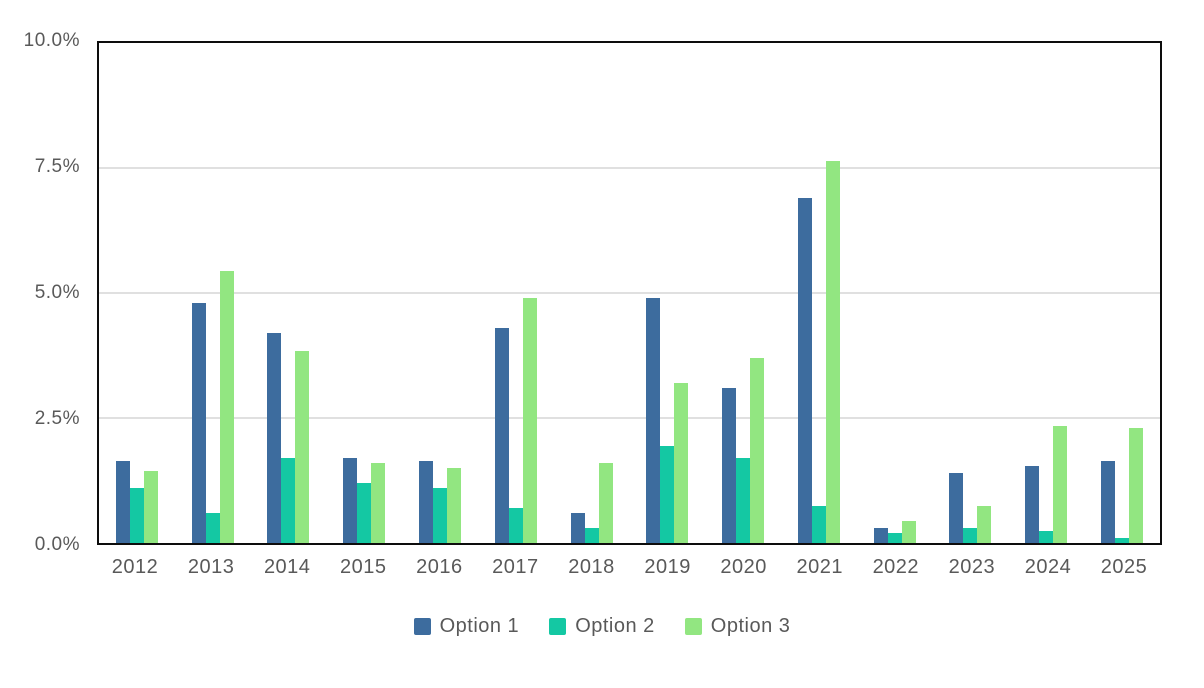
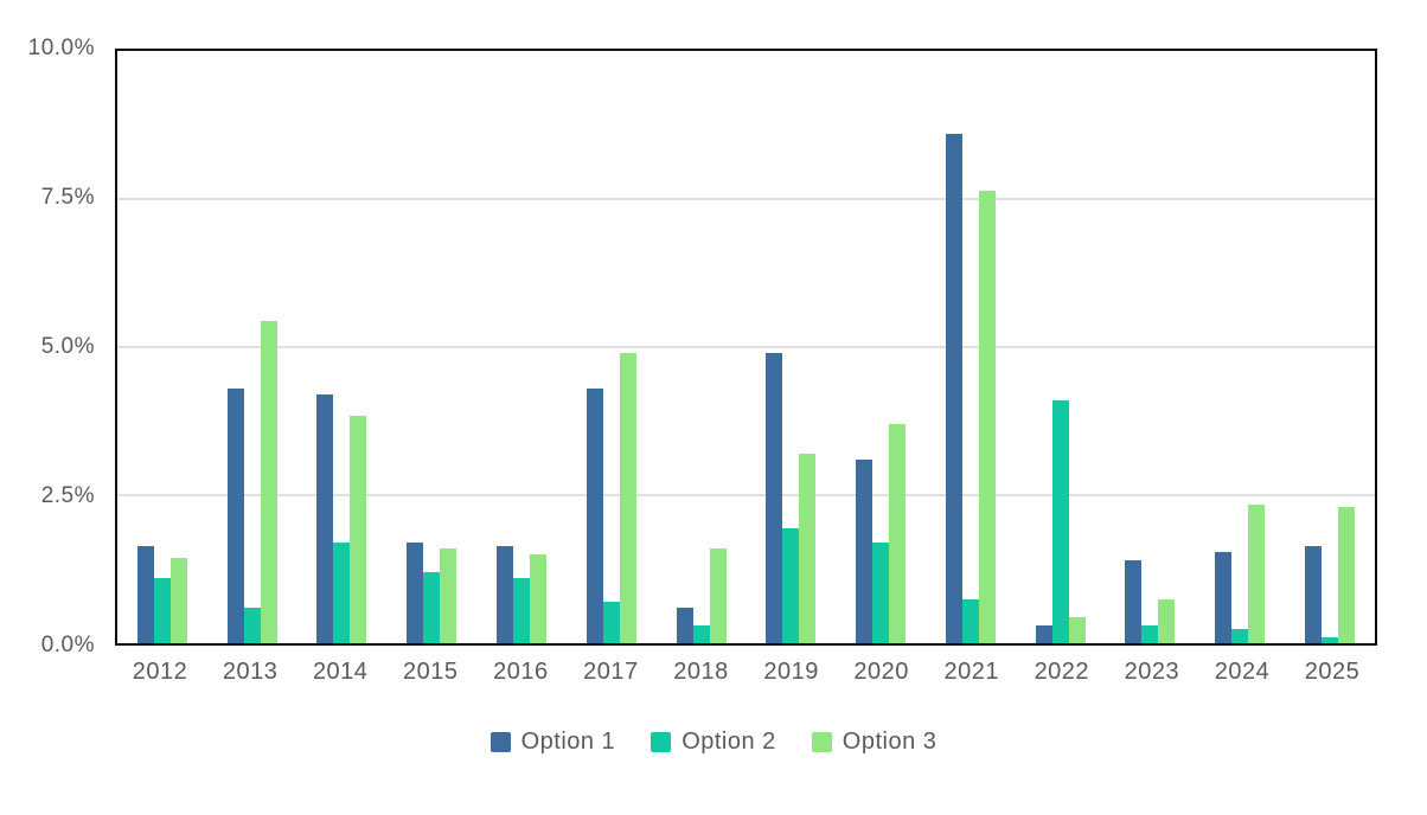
Option 1/2013: 4.8% -> 4.3%
Option 1/2021: 6.9% -> 8.6%
Option 2/2022: 0.2% -> 4.1%
